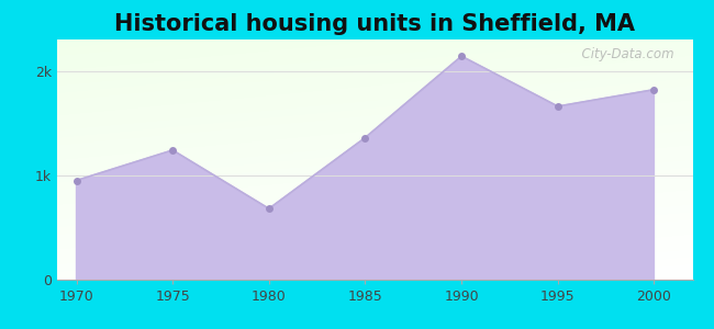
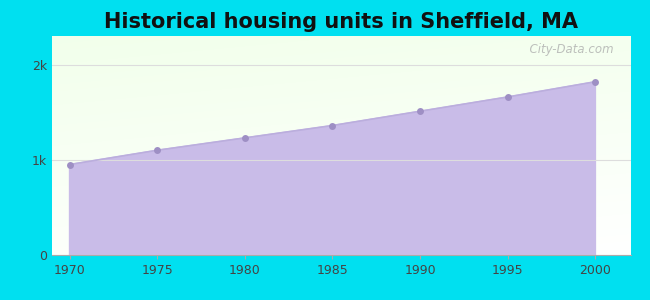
1975: 1.24k -> 1.10k
1980: 0.68k -> 1.23k
1990: 2.14k -> 1.51k
